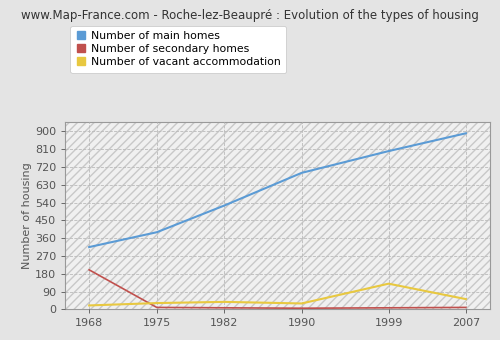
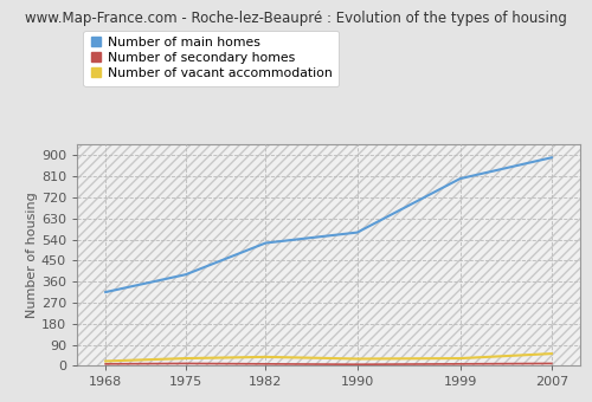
Number of secondary homes/1968: 200 -> 10
Number of main homes/1990: 690 -> 570
Number of vacant accommodation/1999: 130 -> 30
